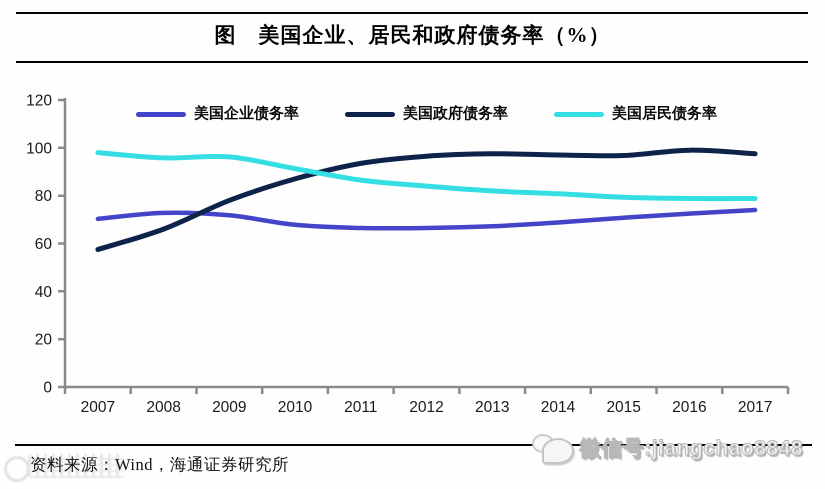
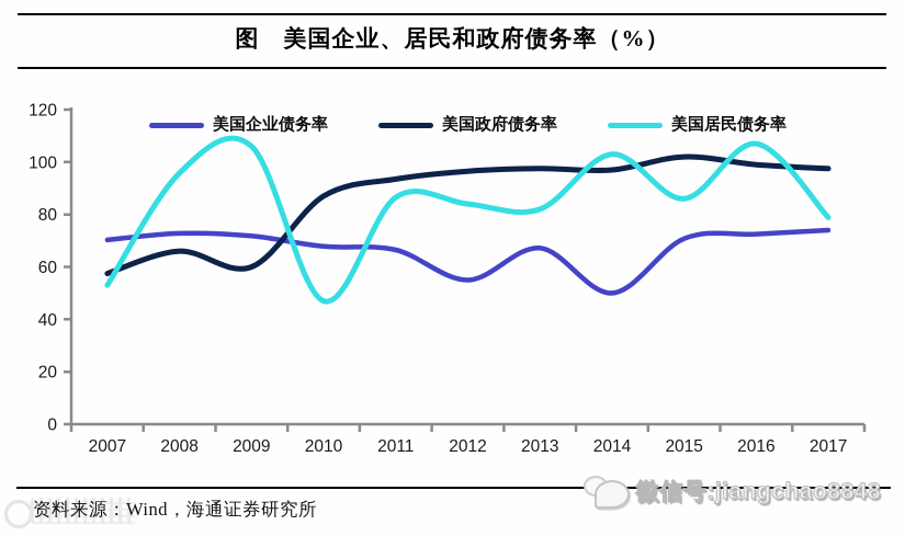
美国居民债务率/2007: 98 -> 53
美国政府债务率/2009: 78 -> 60
美国居民债务率/2009: 96 -> 106
美国居民债务率/2010: 91 -> 47
美国企业债务率/2012: 66 -> 55
美国企业债务率/2014: 69 -> 50
美国居民债务率/2014: 81 -> 103
美国政府债务率/2015: 97 -> 102
美国居民债务率/2015: 79 -> 86
美国居民债务率/2016: 79 -> 107
